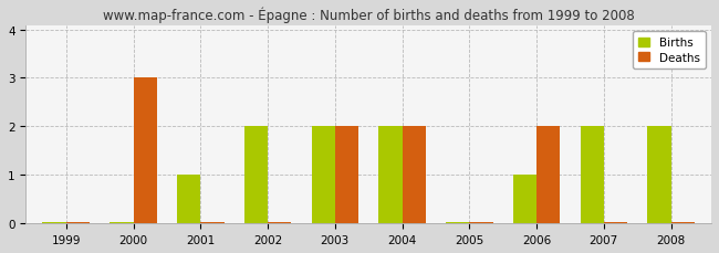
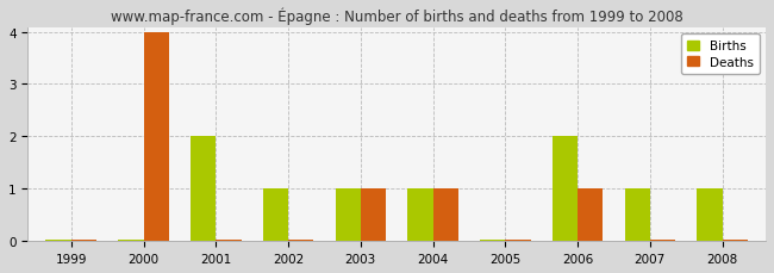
Deaths/2000: 3 -> 4
Births/2001: 1 -> 2
Births/2002: 2 -> 1
Births/2003: 2 -> 1
Deaths/2003: 2 -> 1
Births/2004: 2 -> 1
Deaths/2004: 2 -> 1
Births/2006: 1 -> 2
Deaths/2006: 2 -> 1
Births/2007: 2 -> 1
Births/2008: 2 -> 1
